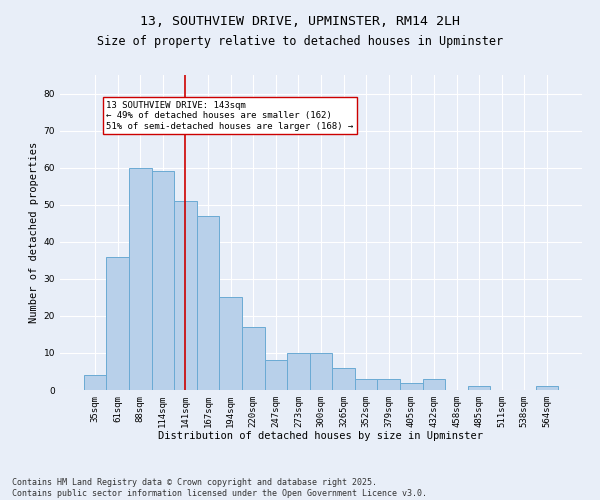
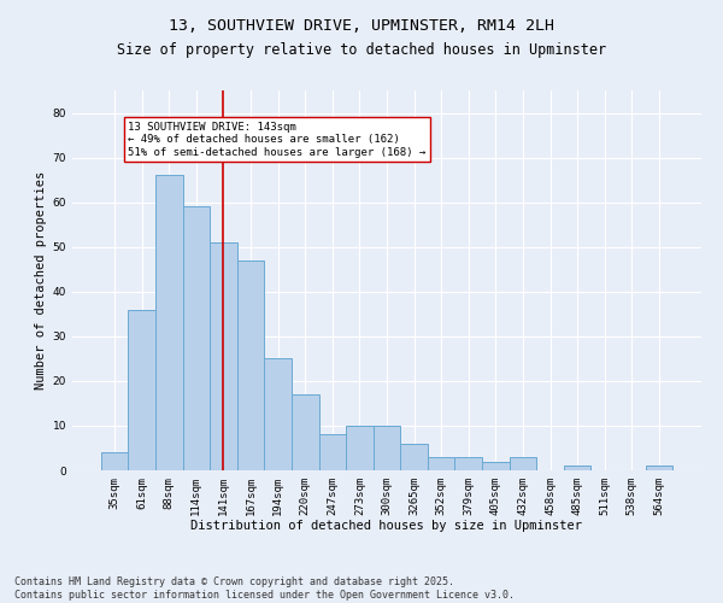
88sqm: 60 -> 66
